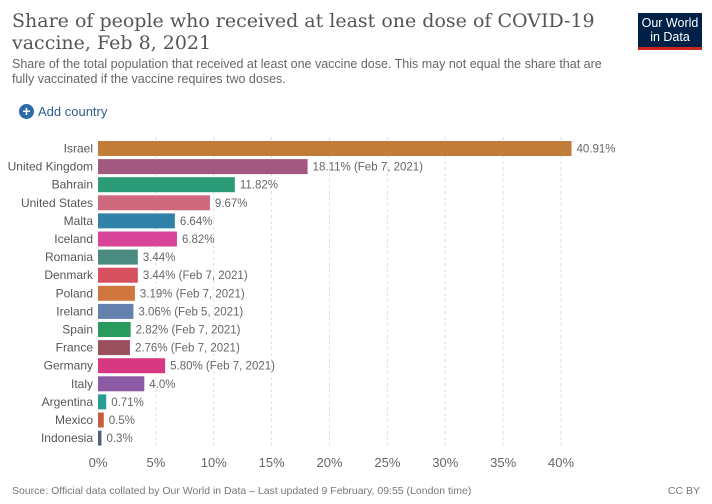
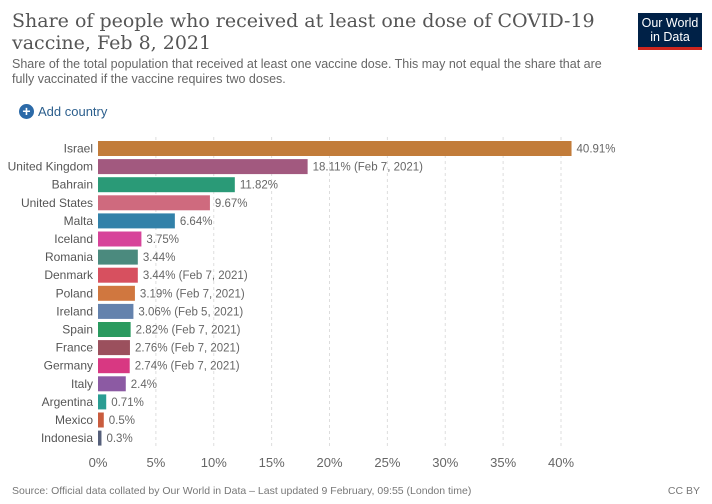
Iceland: 6.82% -> 3.75%
Germany: 5.80% -> 2.74%
Italy: 4.0% -> 2.4%
